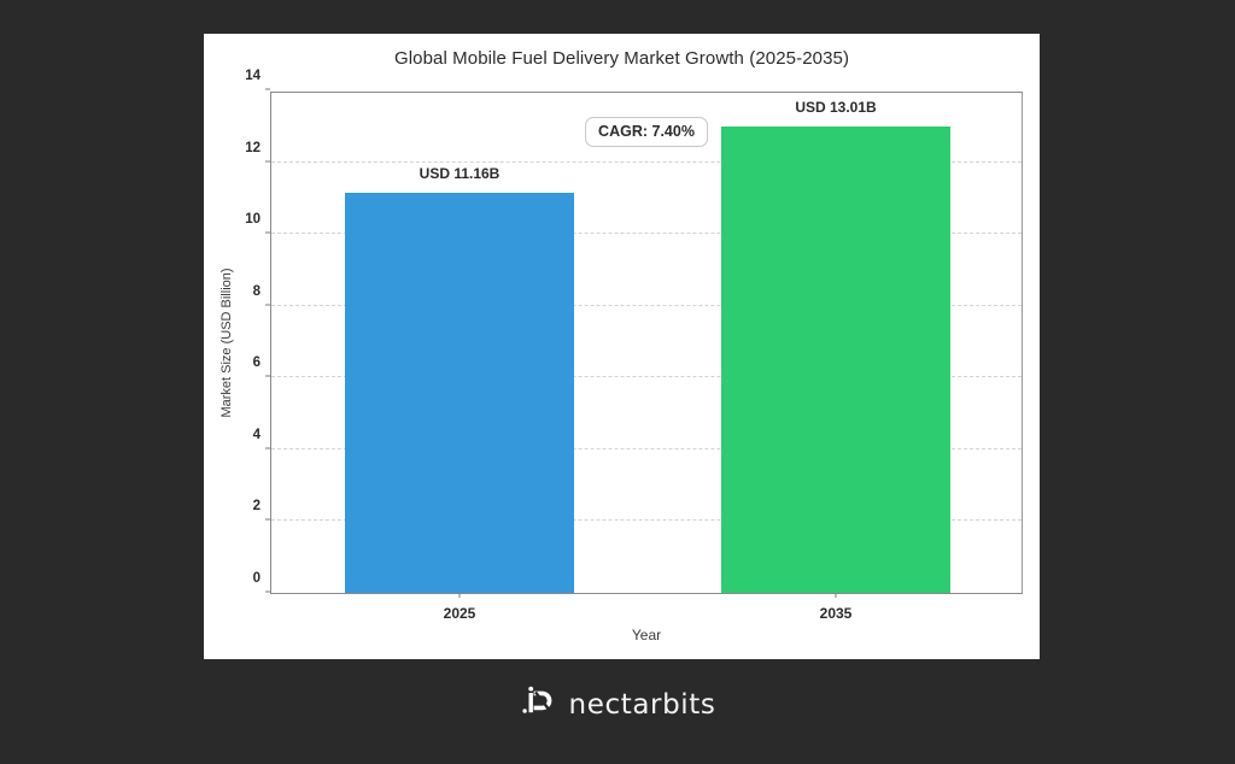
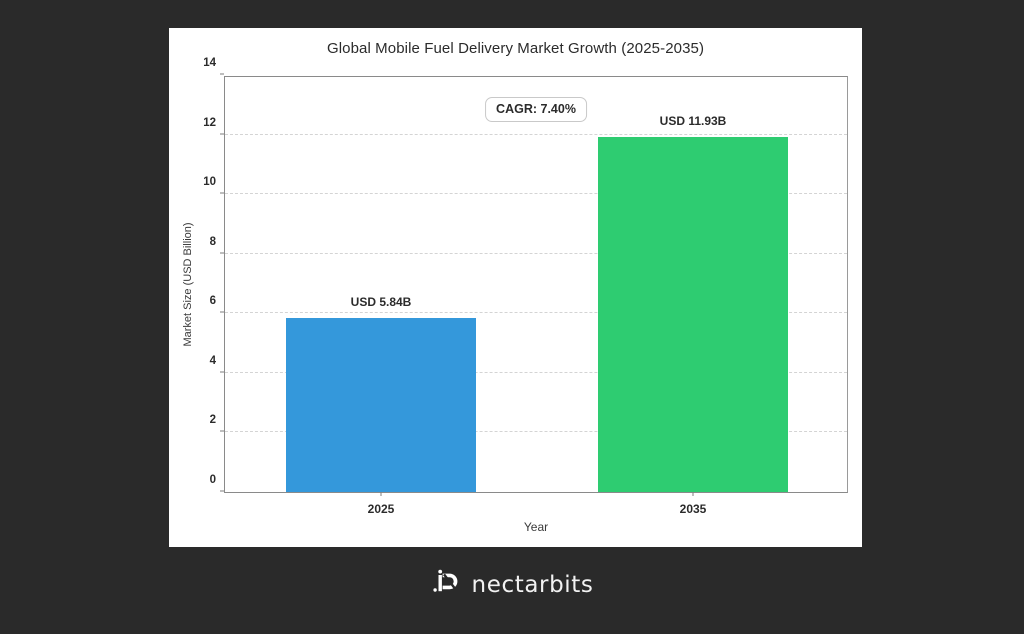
2025: 11.16B -> 5.84B
2035: 13.01B -> 11.93B
